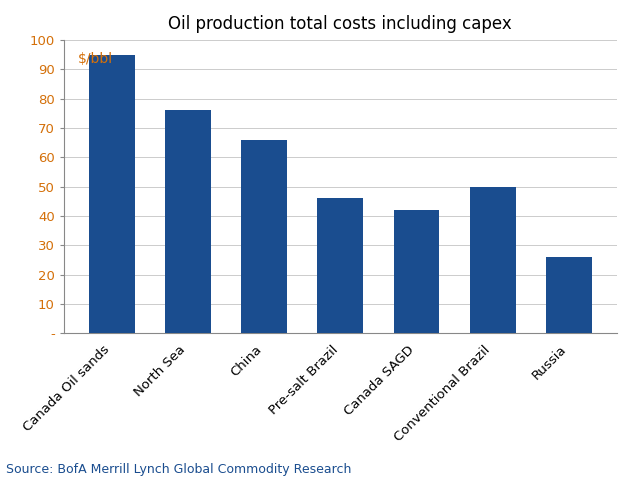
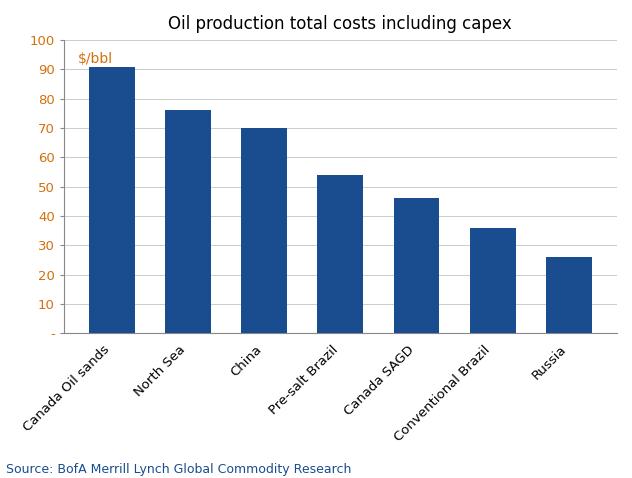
Canada Oil sands: 95 -> 91
China: 66 -> 70
Pre-salt Brazil: 46 -> 54
Canada SAGD: 42 -> 46
Conventional Brazil: 50 -> 36
